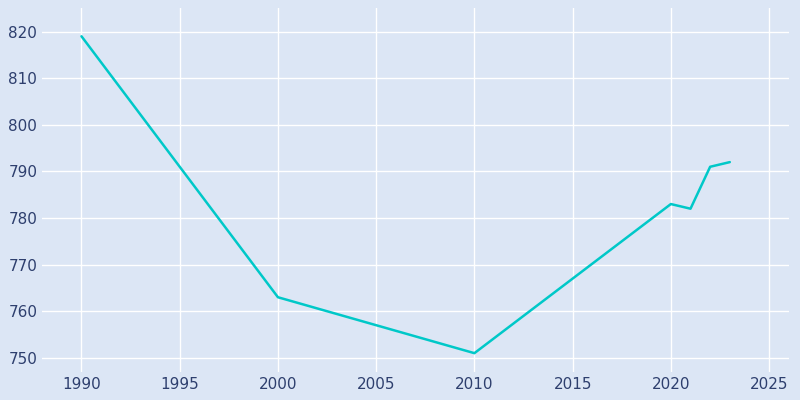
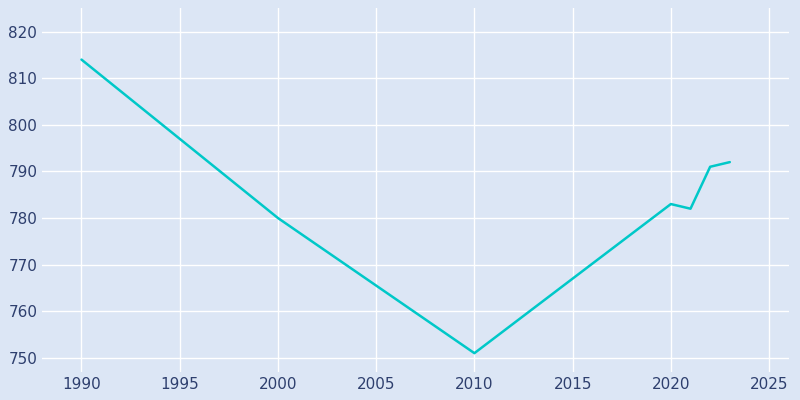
1990: 819 -> 814
2000: 763 -> 780
